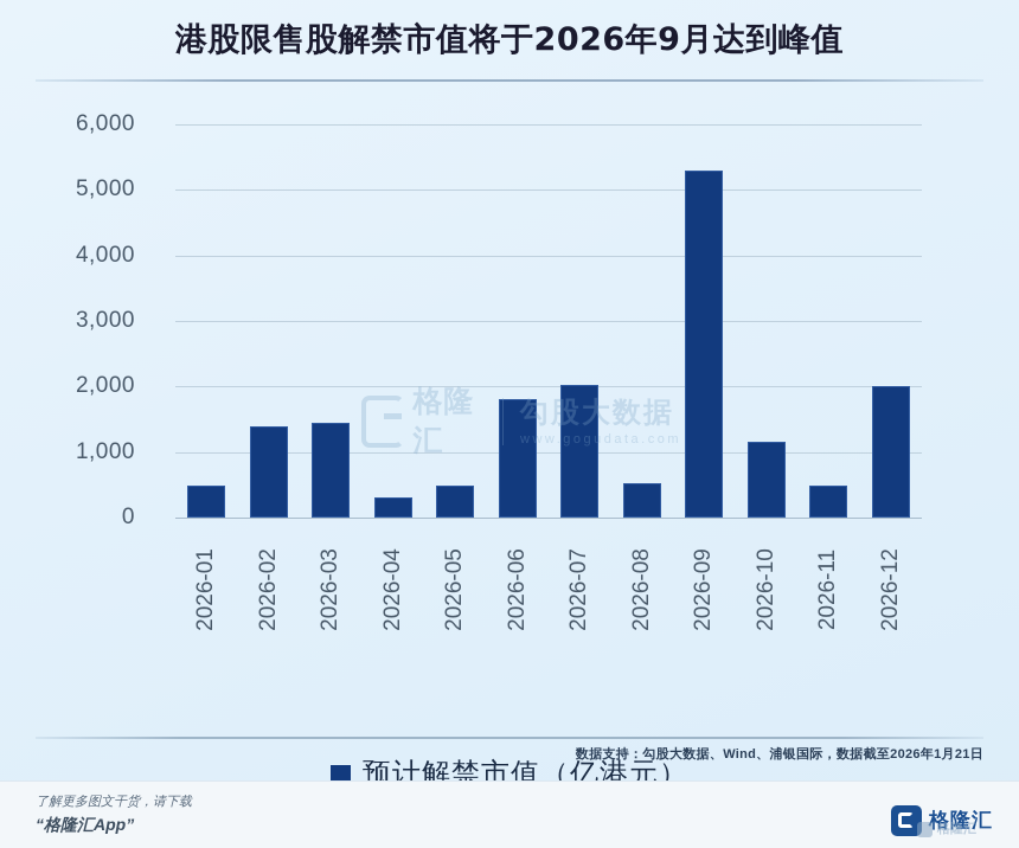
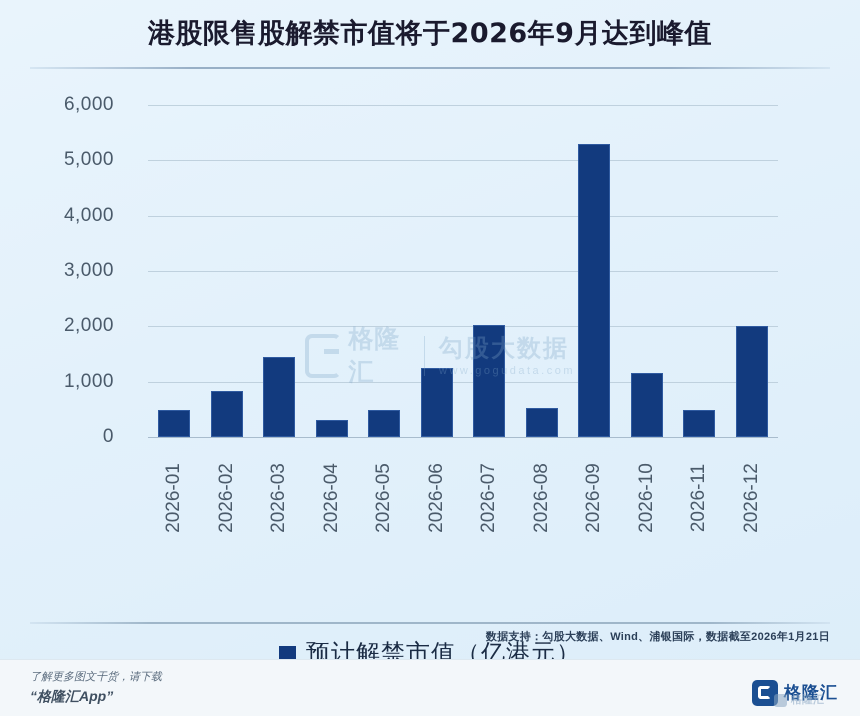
2026-02: 1400 -> 800
2026-06: 1800 -> 1200
